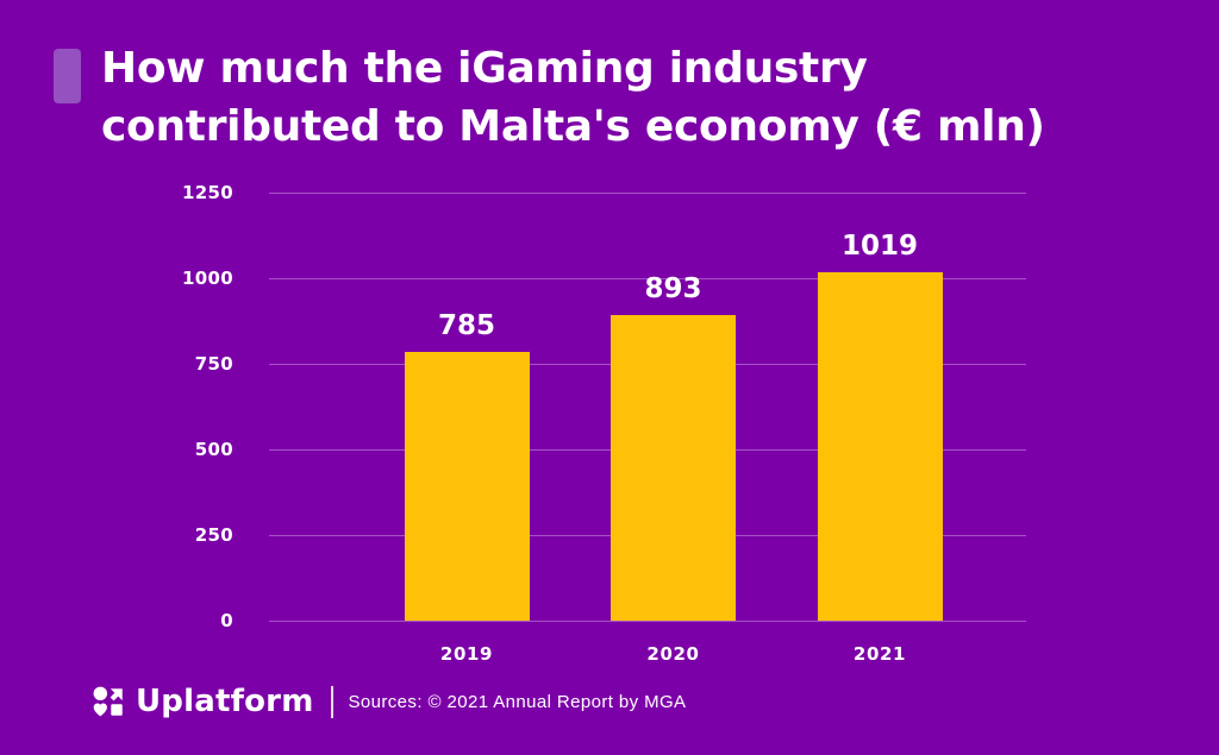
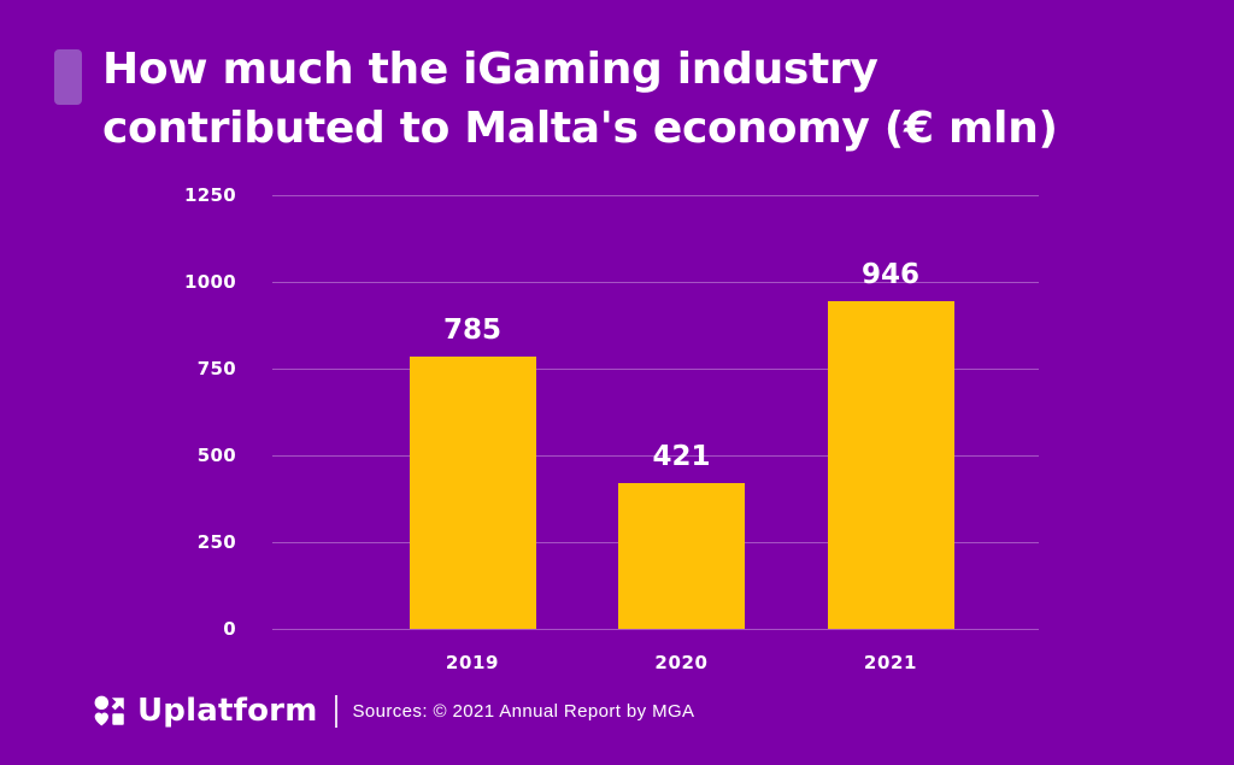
2020: 893 -> 421
2021: 1019 -> 946
